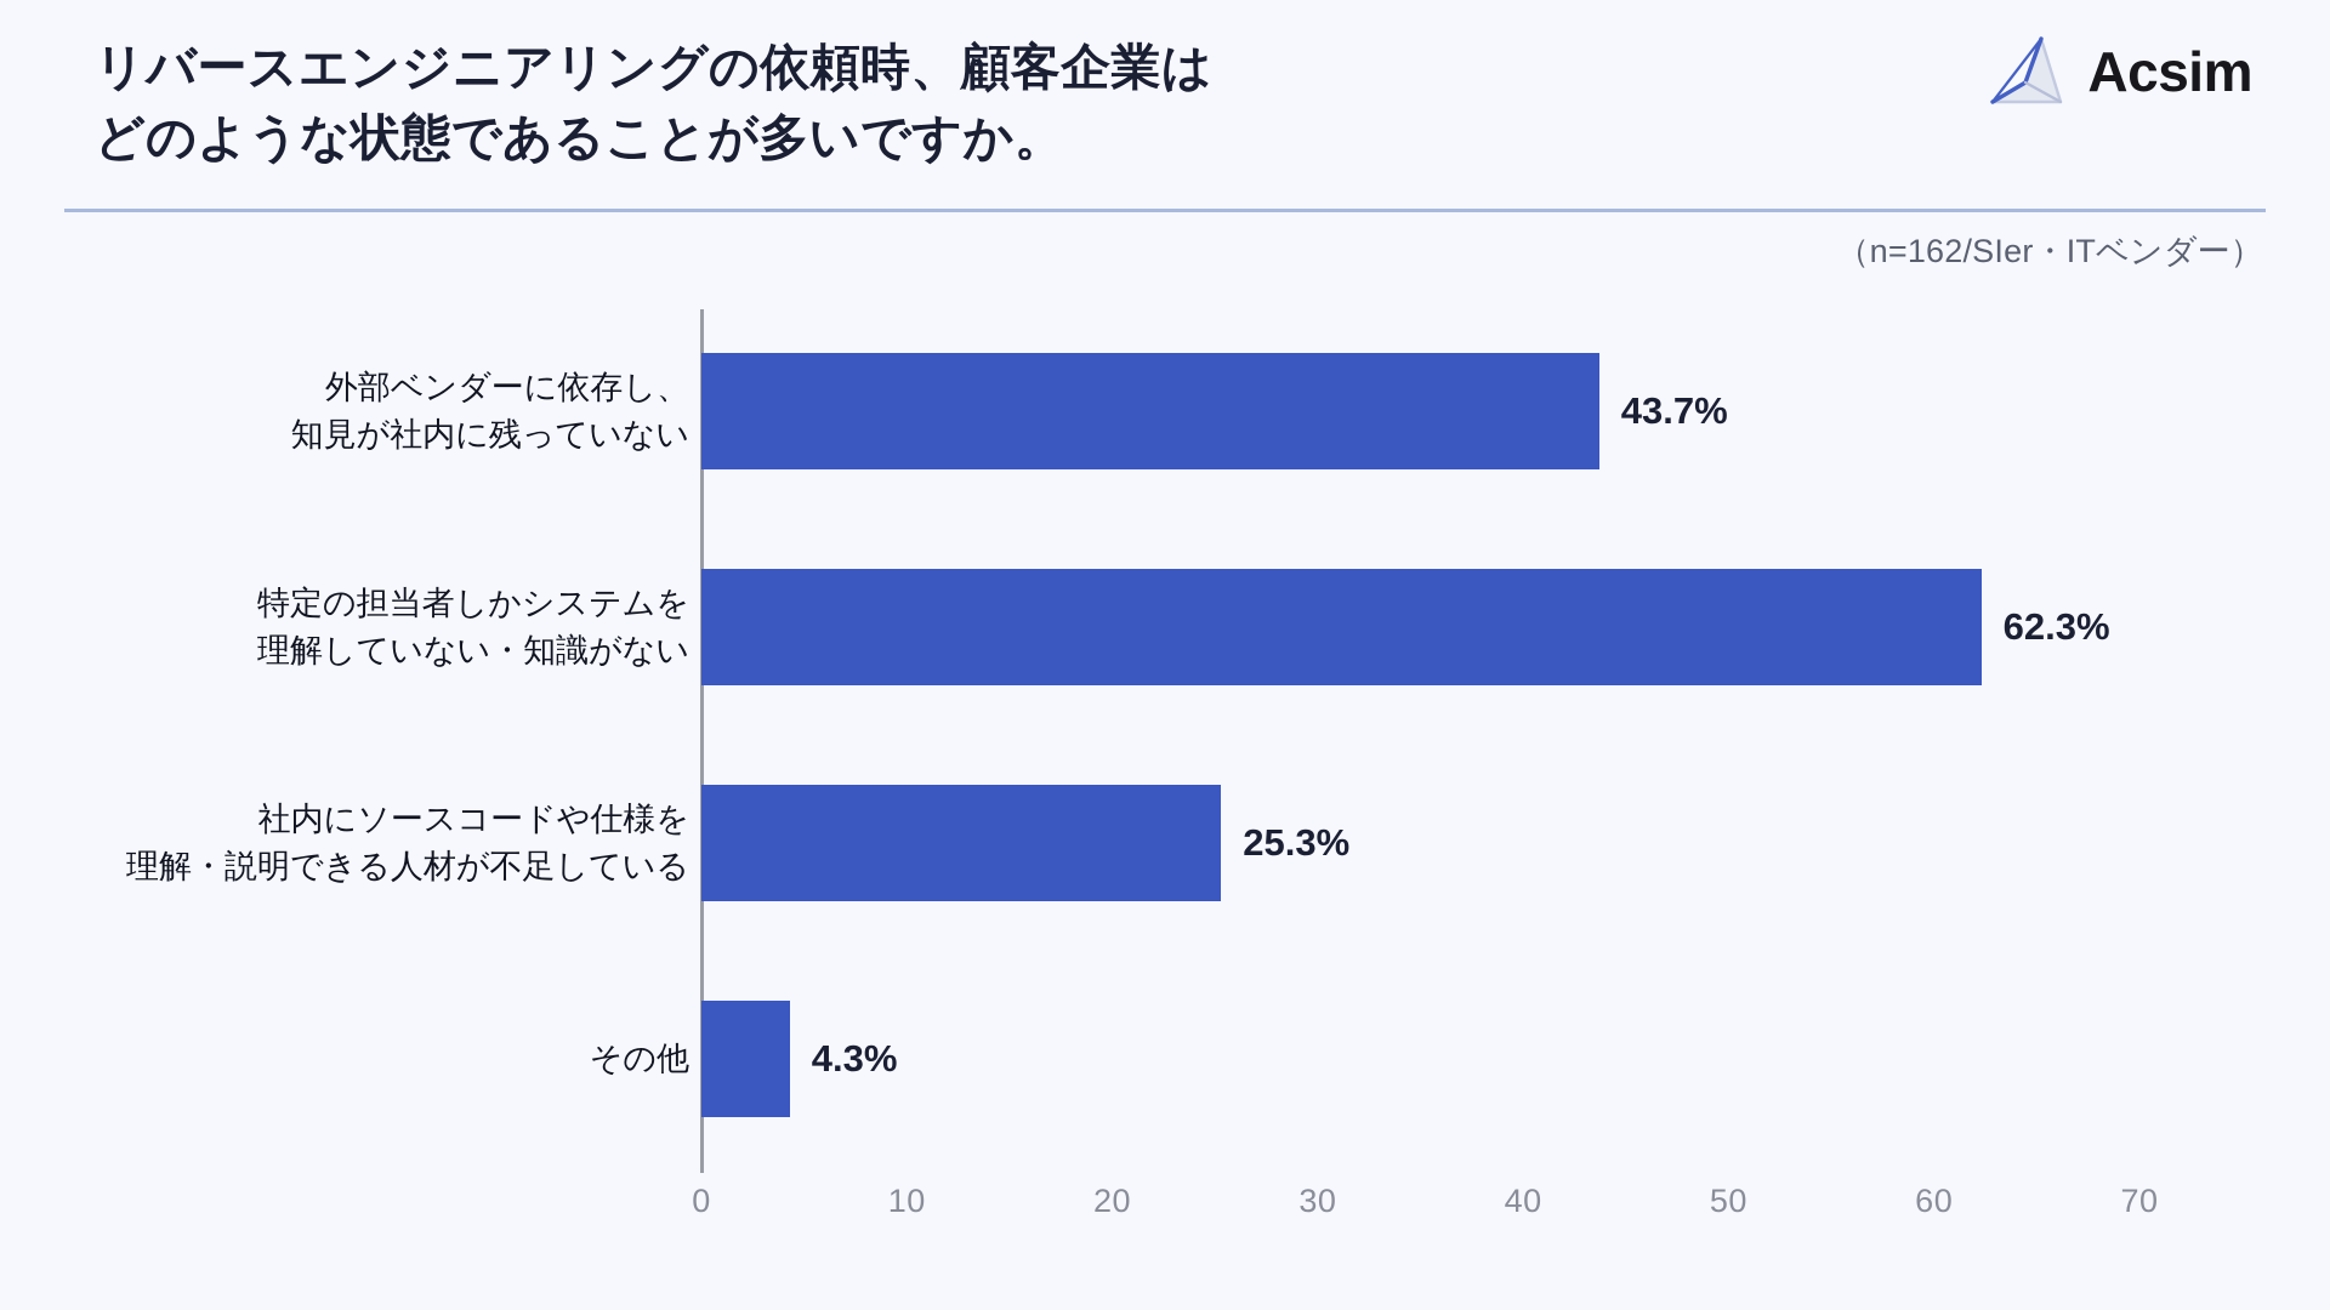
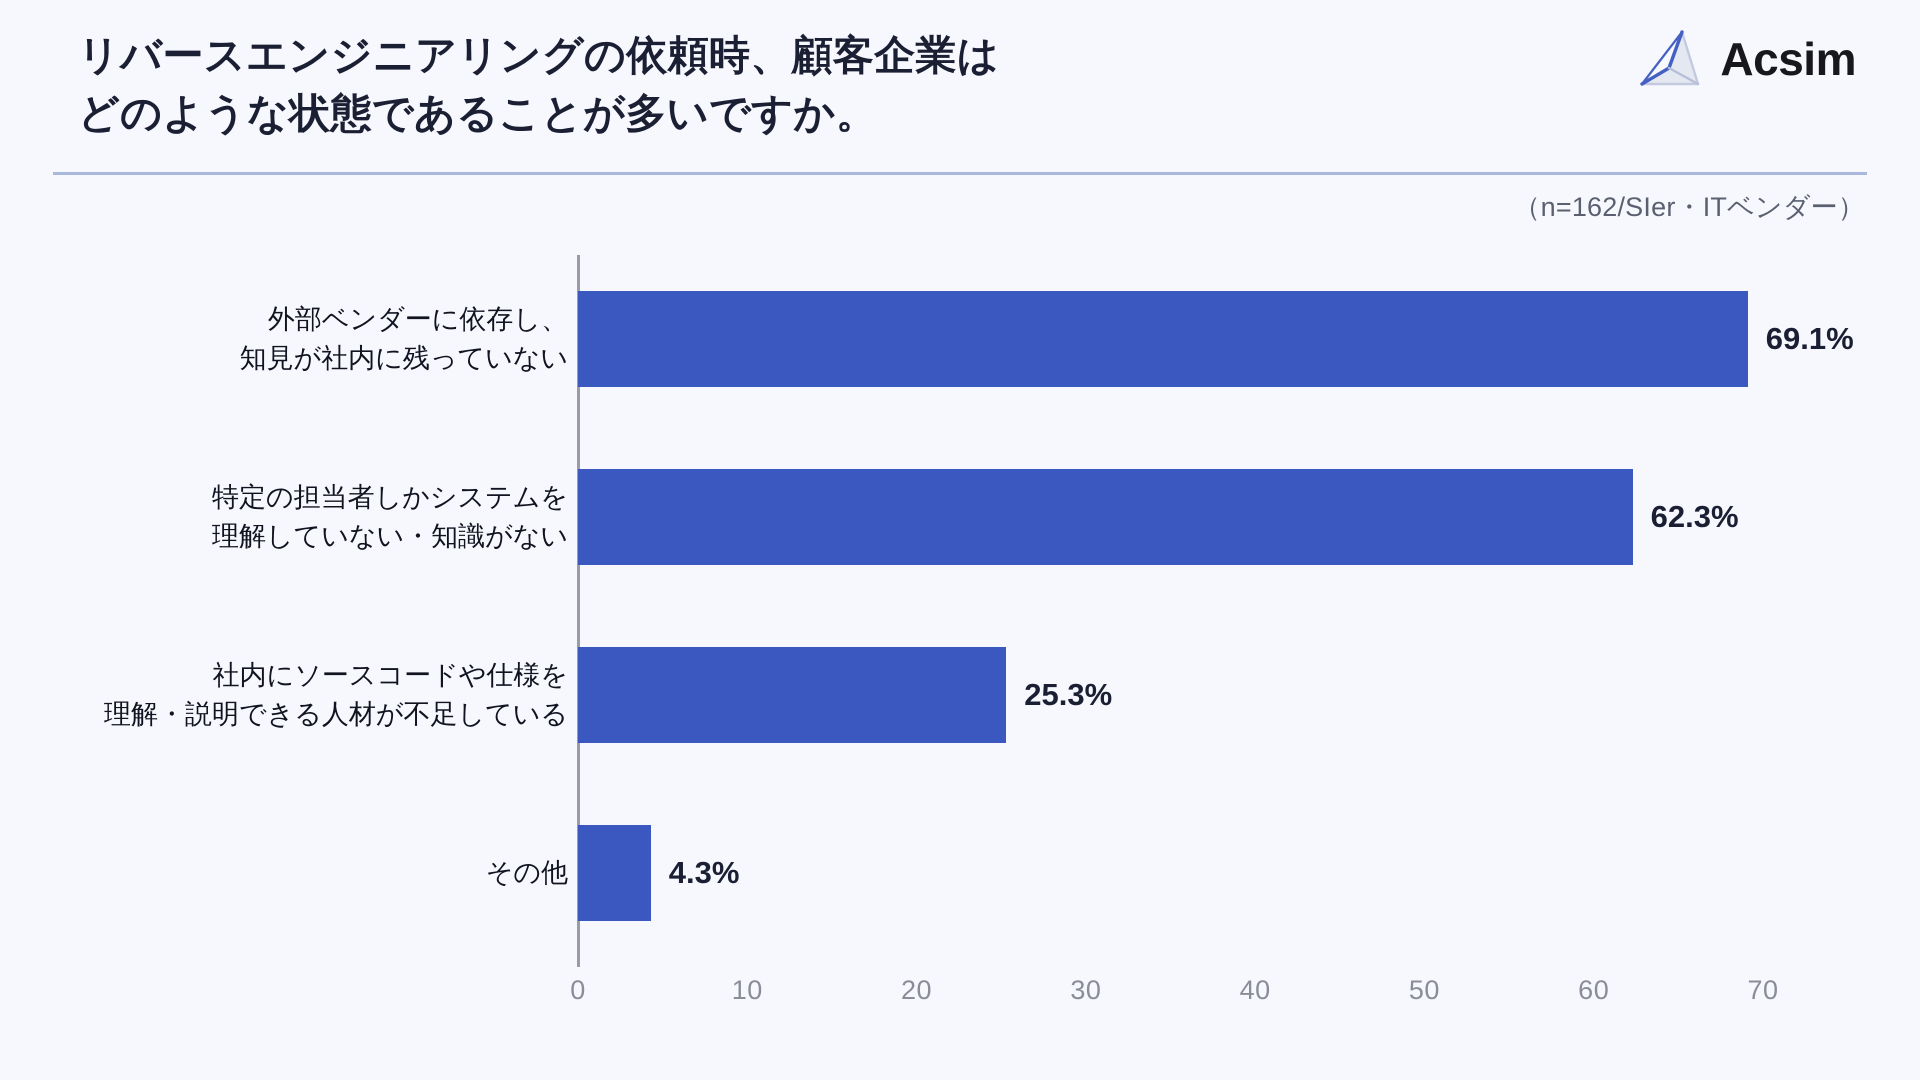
外部ベンダーに依存し、知見が社内に残っていない: 43.7% -> 69.1%
